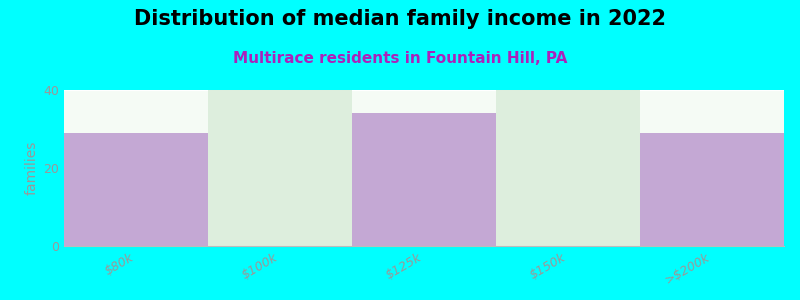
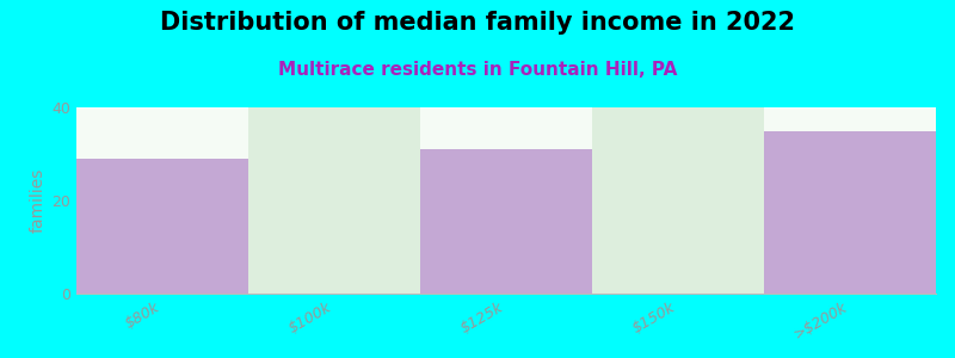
$125k: 34 -> 31
>$200k: 29 -> 35
